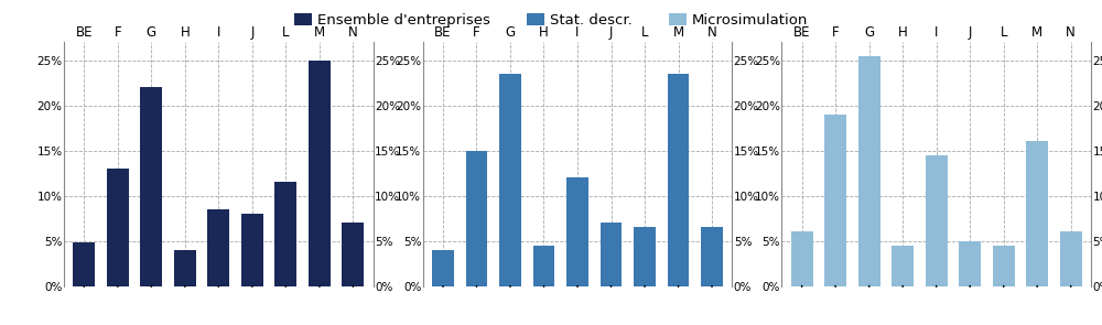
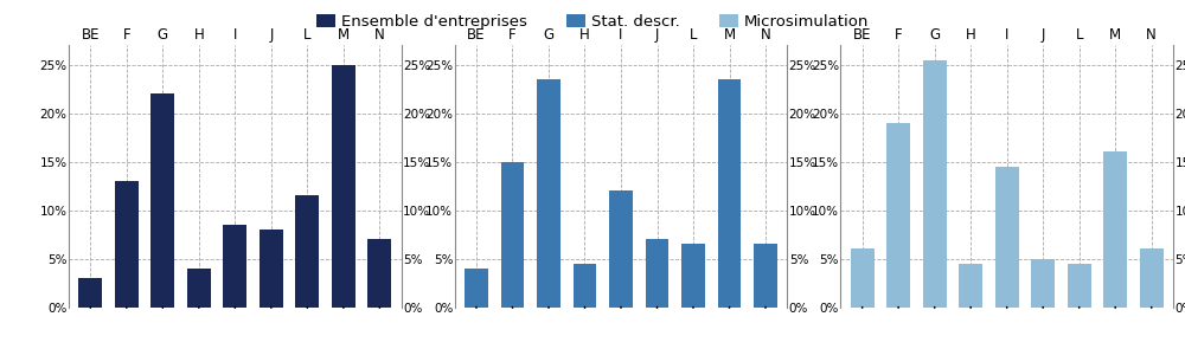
BE: 4.8% -> 3.0%
